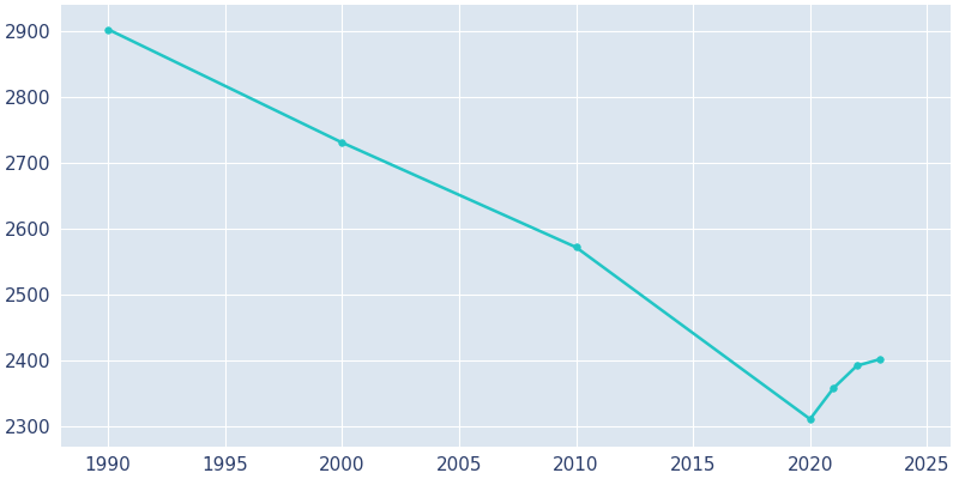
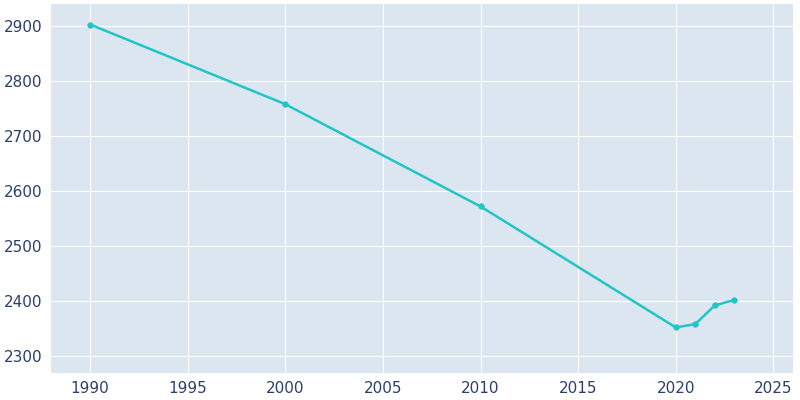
2000: 2731 -> 2758
2020: 2311 -> 2352
